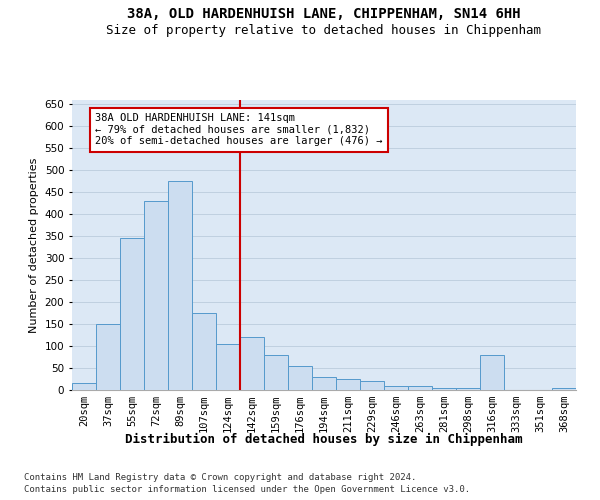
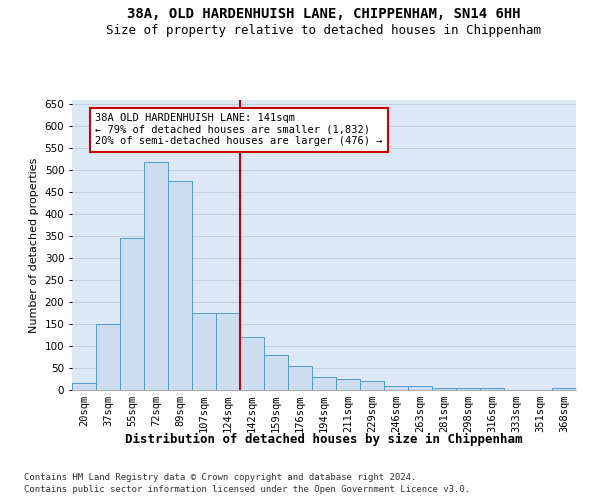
72sqm: 430 -> 520
124sqm: 105 -> 175
316sqm: 80 -> 5
